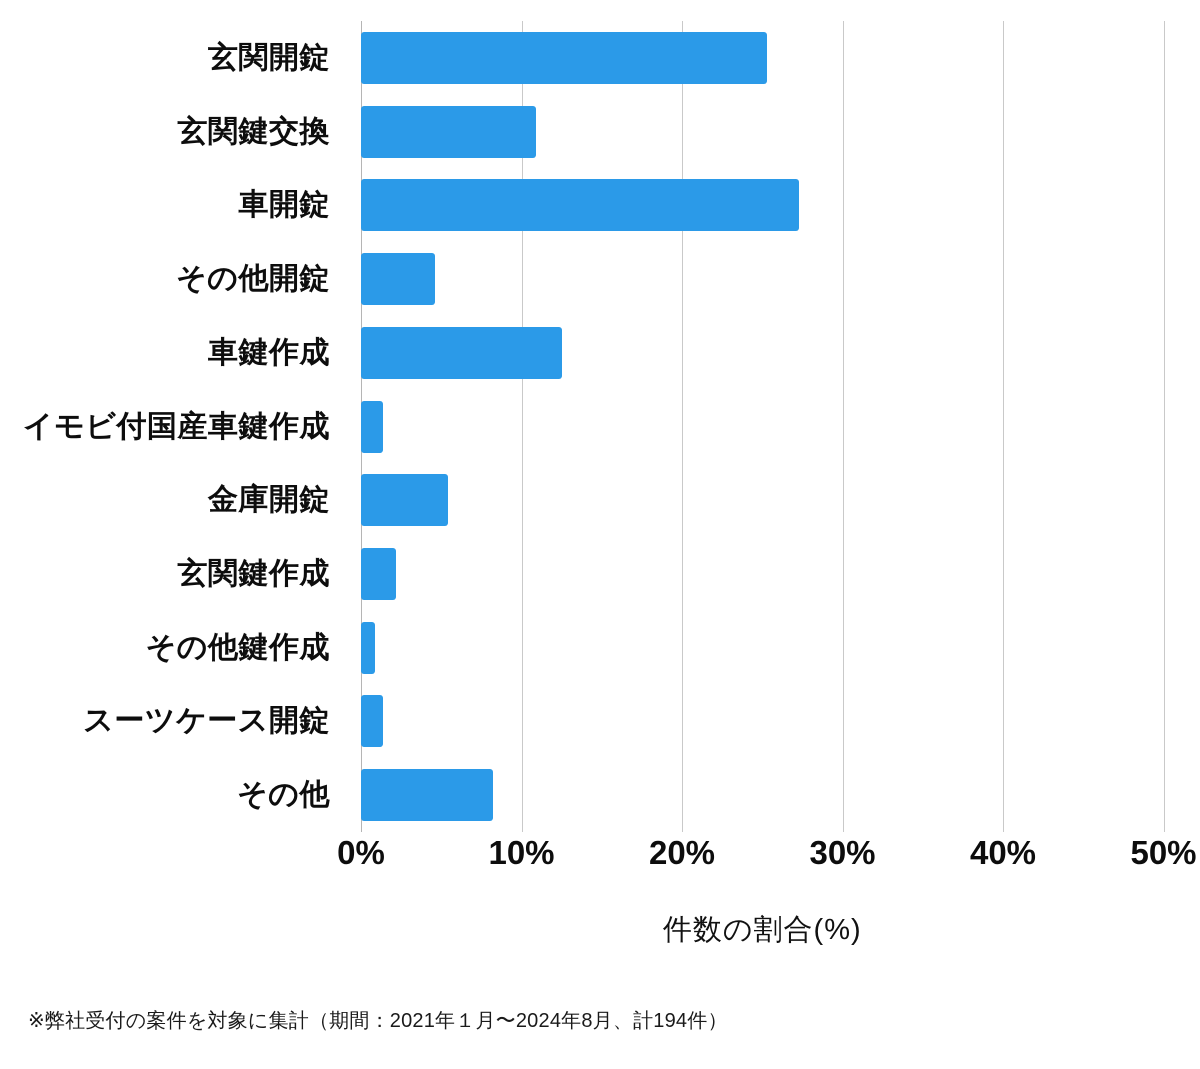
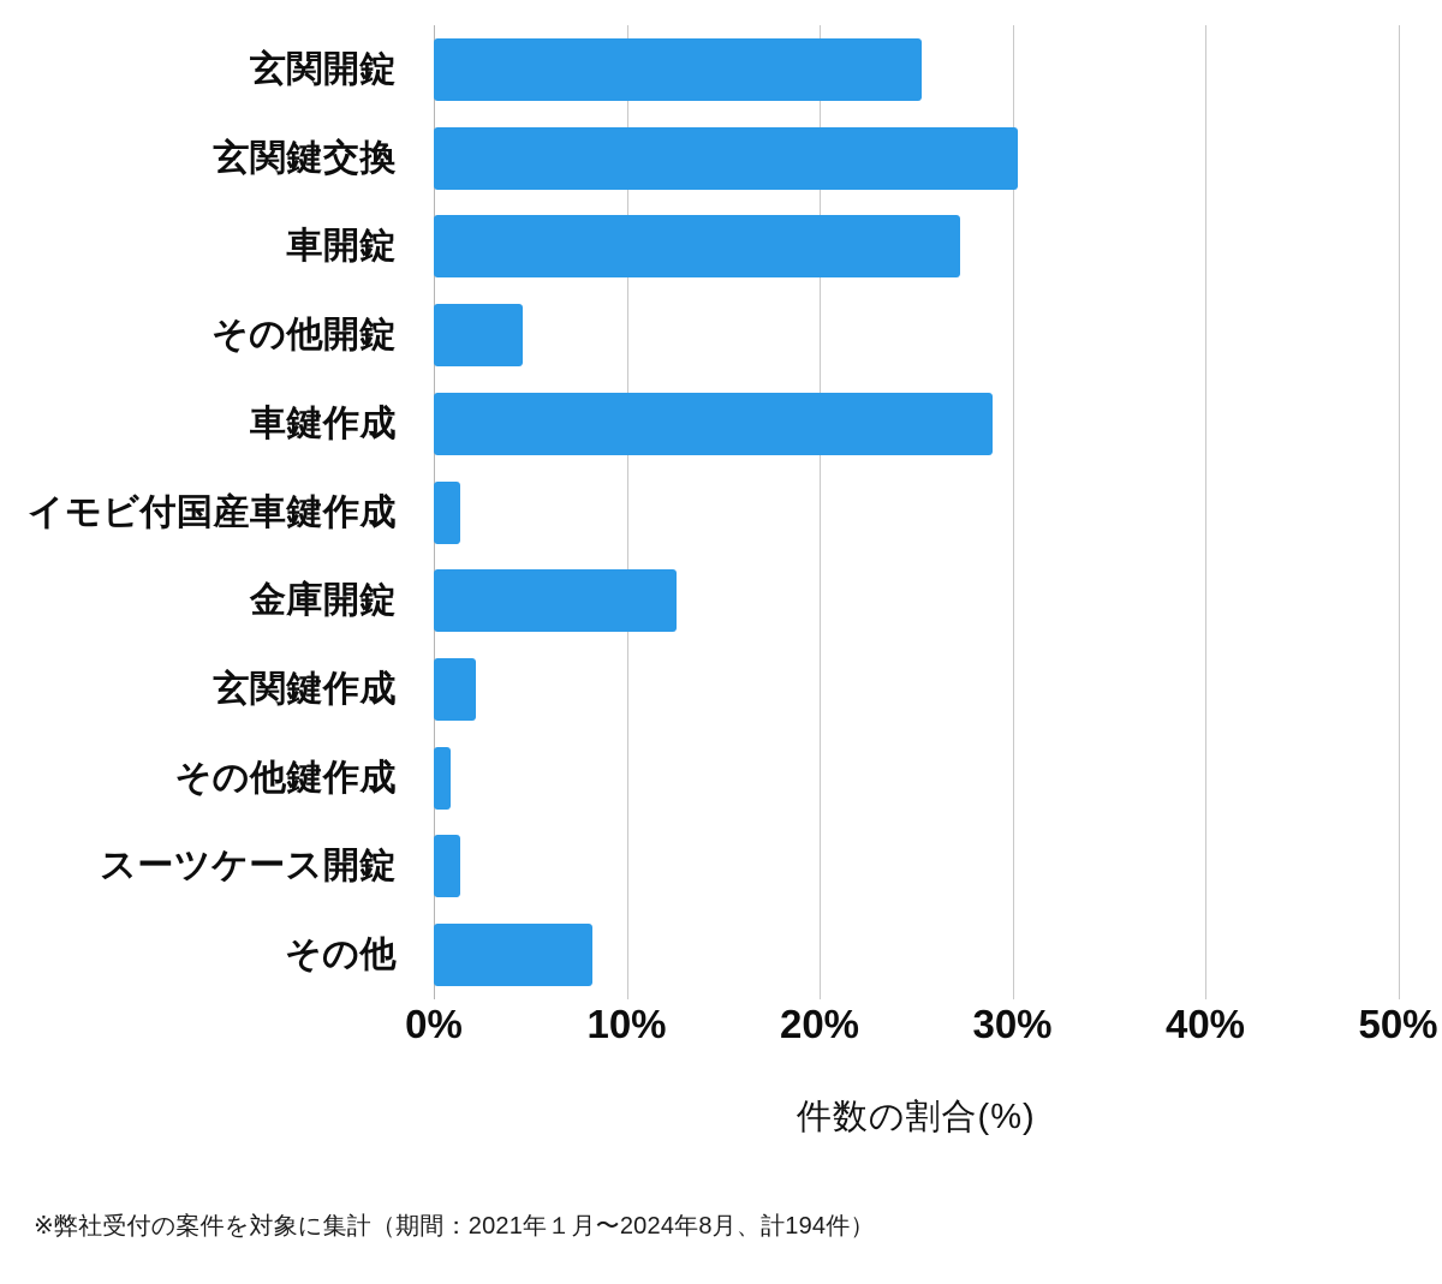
玄関鍵交換: 10.9% -> 30.3%
車鍵作成: 12.5% -> 29.0%
金庫開錠: 5.4% -> 12.6%
